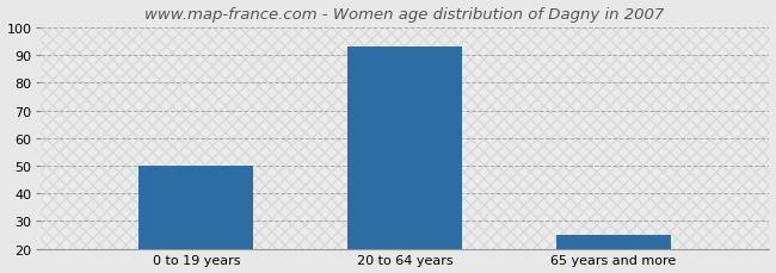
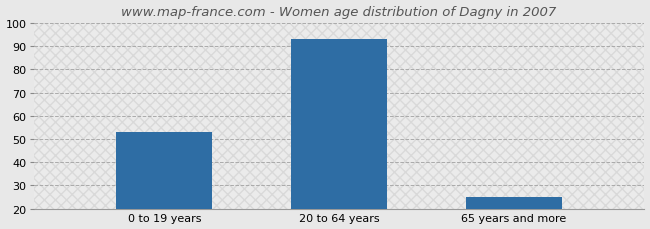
0 to 19 years: 50 -> 53
